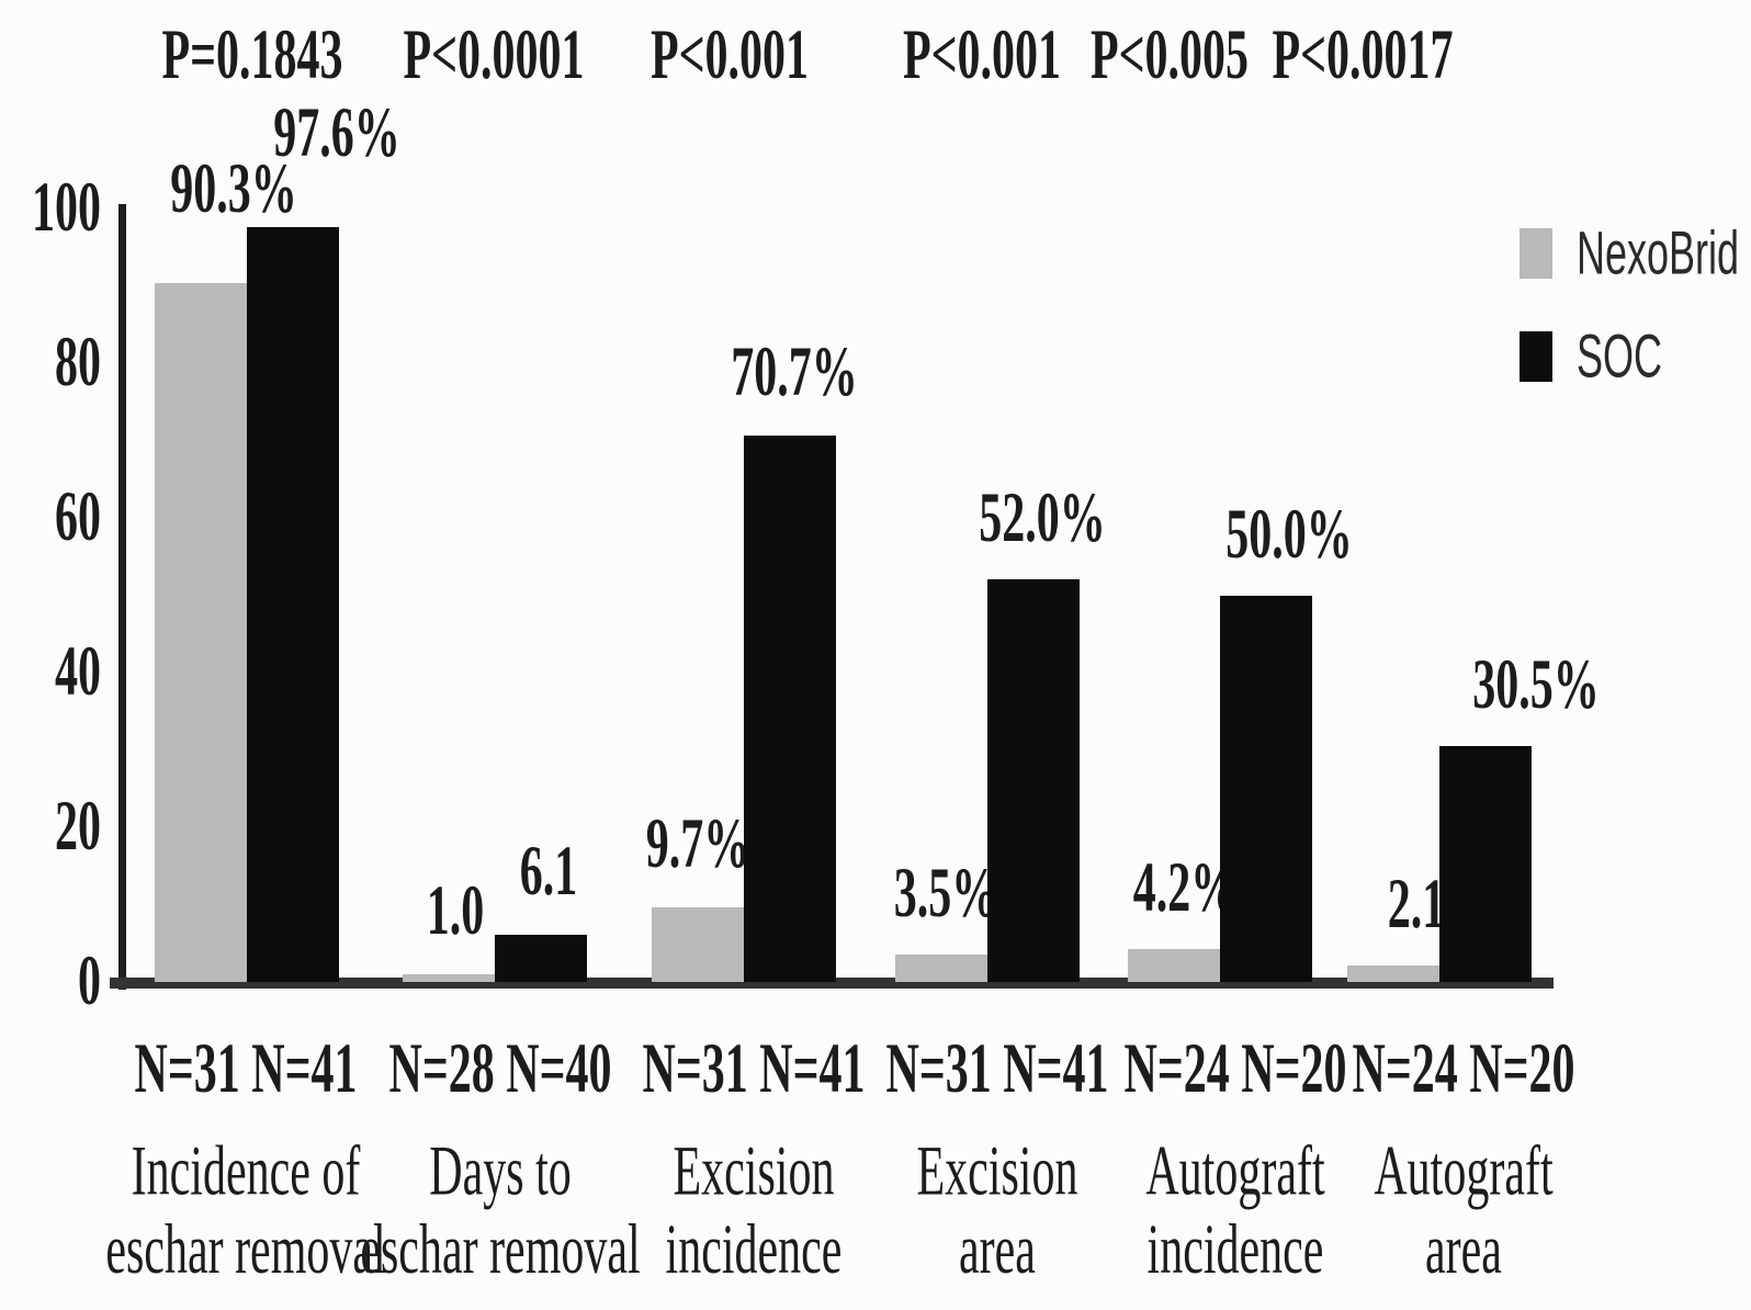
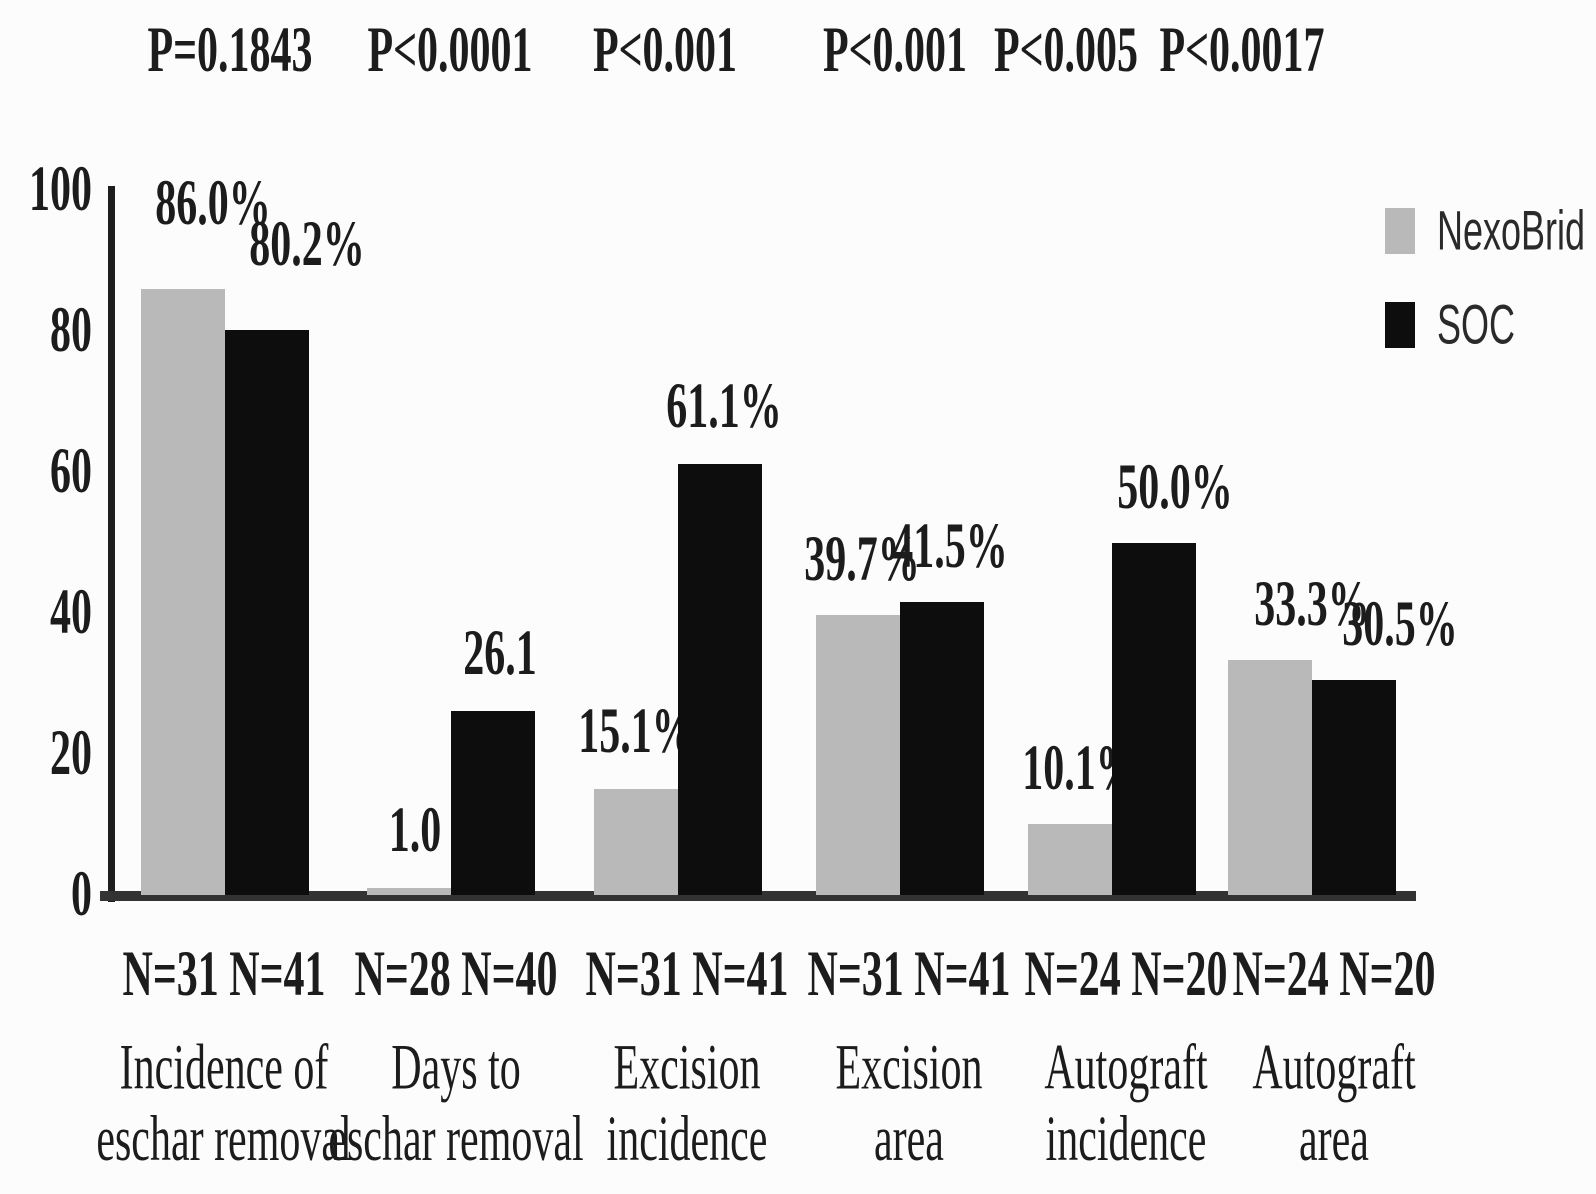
NexoBrid/Incidence of eschar removal: 90.3% -> 86.0%
SOC/Incidence of eschar removal: 97.6% -> 80.2%
SOC/Days to eschar removal: 6.1 -> 26.1
NexoBrid/Excision incidence: 9.7% -> 15.1%
SOC/Excision incidence: 70.7% -> 61.1%
NexoBrid/Excision area: 3.5% -> 39.7%
SOC/Excision area: 52.0% -> 41.5%
NexoBrid/Autograft incidence: 4.2% -> 10.1%
NexoBrid/Autograft area: 2.1% -> 33.3%
